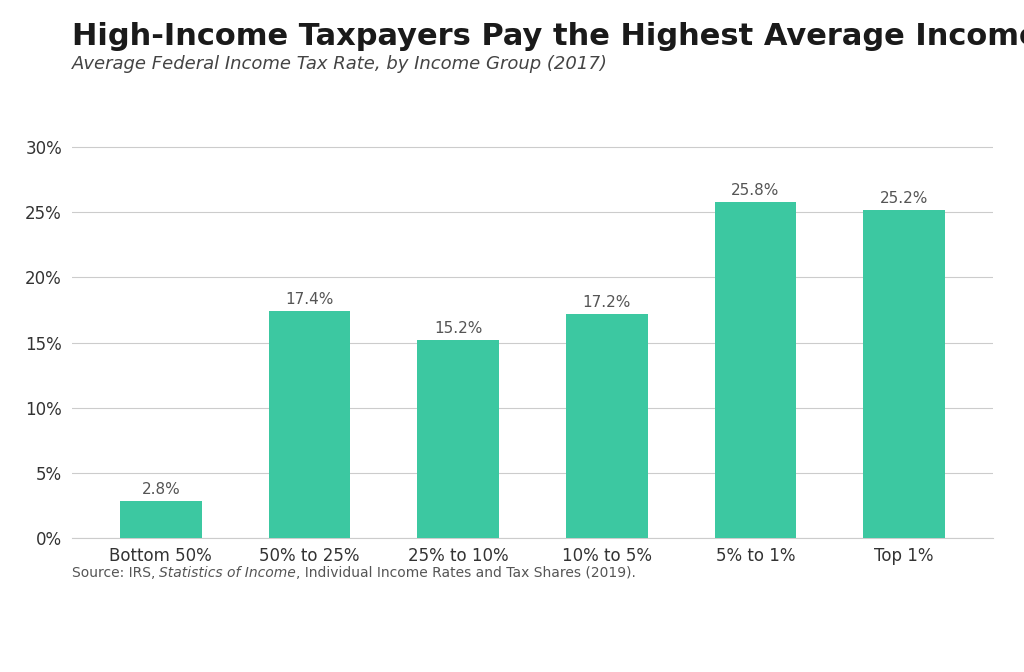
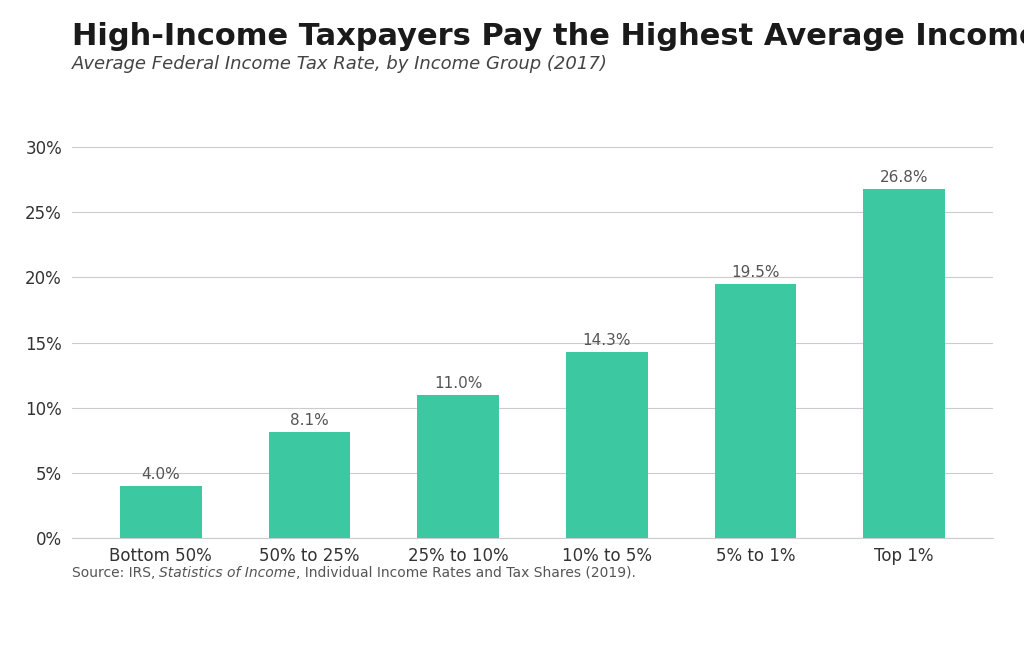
Bottom 50%: 2.8% -> 4.0%
50% to 25%: 17.4% -> 8.1%
25% to 10%: 15.2% -> 11.0%
10% to 5%: 17.2% -> 14.3%
5% to 1%: 25.8% -> 19.5%
Top 1%: 25.2% -> 26.8%
